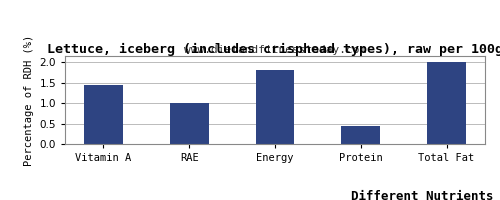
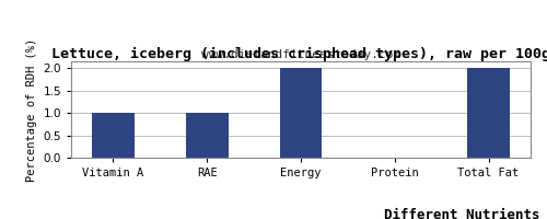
Vitamin A: 1.45 -> 1.00
Energy: 1.80 -> 2.00
Protein: 0.45 -> 0.01
